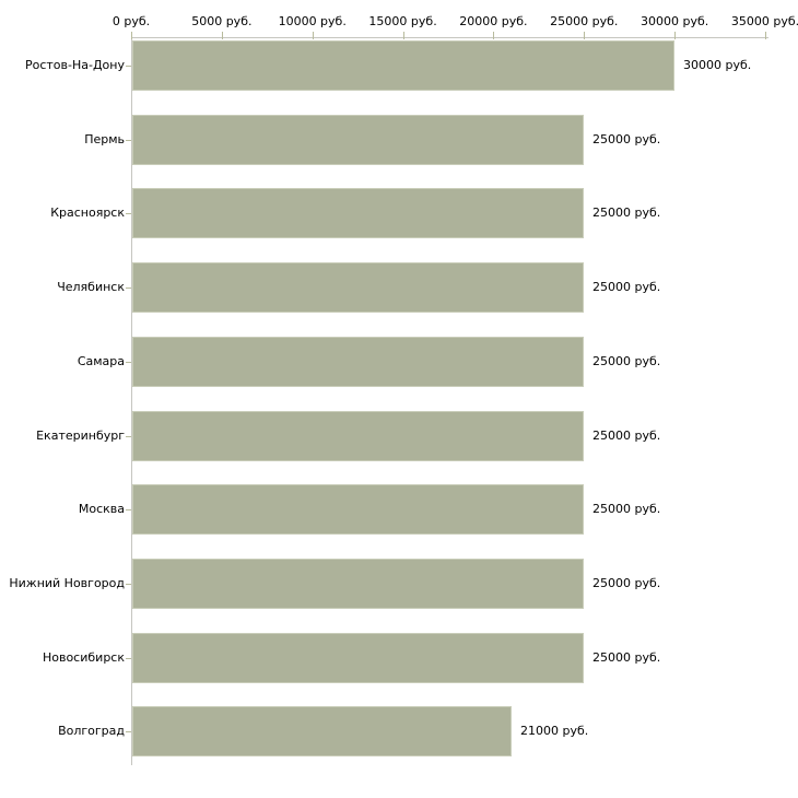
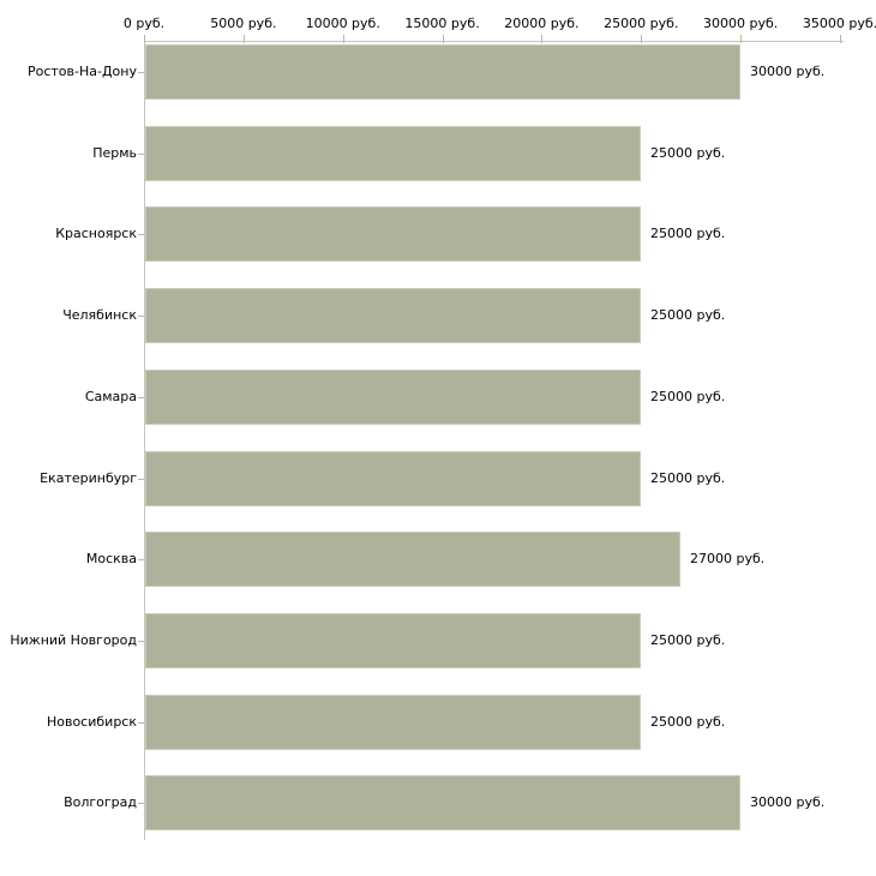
Москва: 25000 -> 27000
Волгоград: 21000 -> 30000
